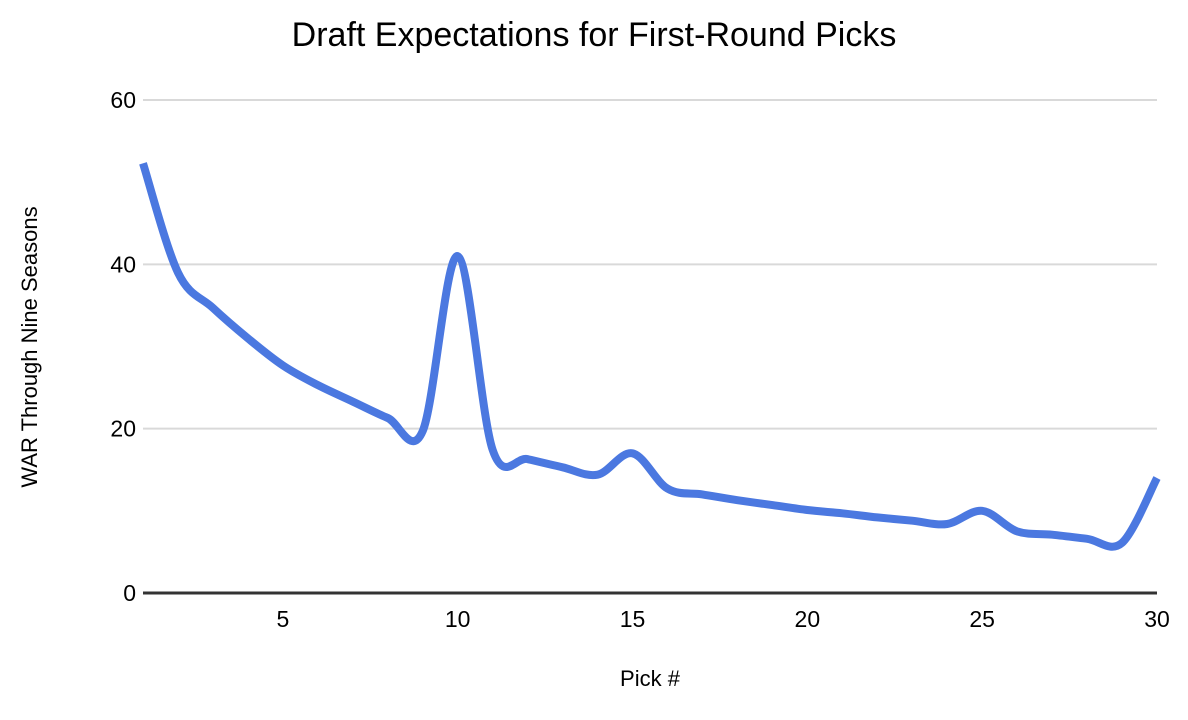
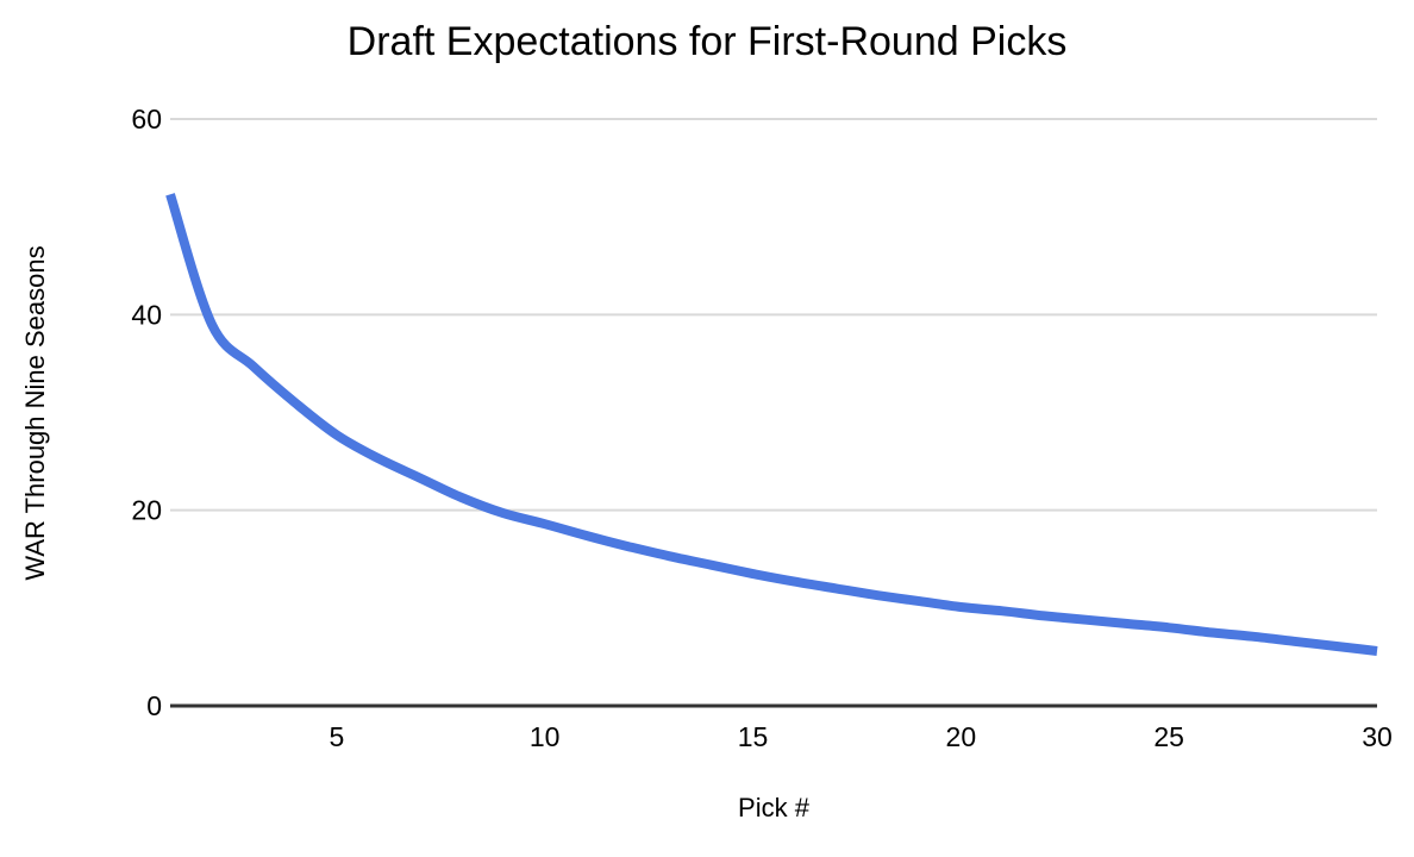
10: 41 -> 19
15: 17 -> 14
25: 10 -> 8
30: 14 -> 6
